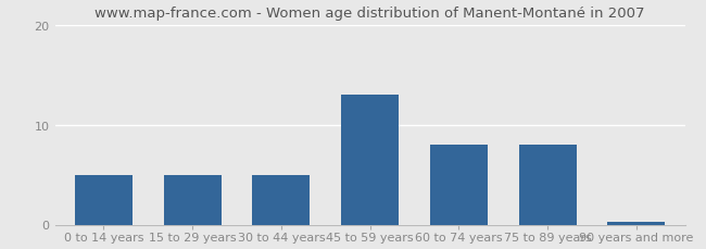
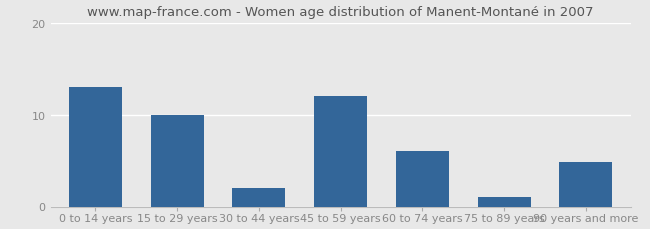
0 to 14 years: 5.0 -> 13.0
15 to 29 years: 5.0 -> 10.0
30 to 44 years: 5.0 -> 2.0
45 to 59 years: 13.0 -> 12.0
60 to 74 years: 8.0 -> 6.0
75 to 89 years: 8.0 -> 1.0
90 years and more: 0.3 -> 4.8
